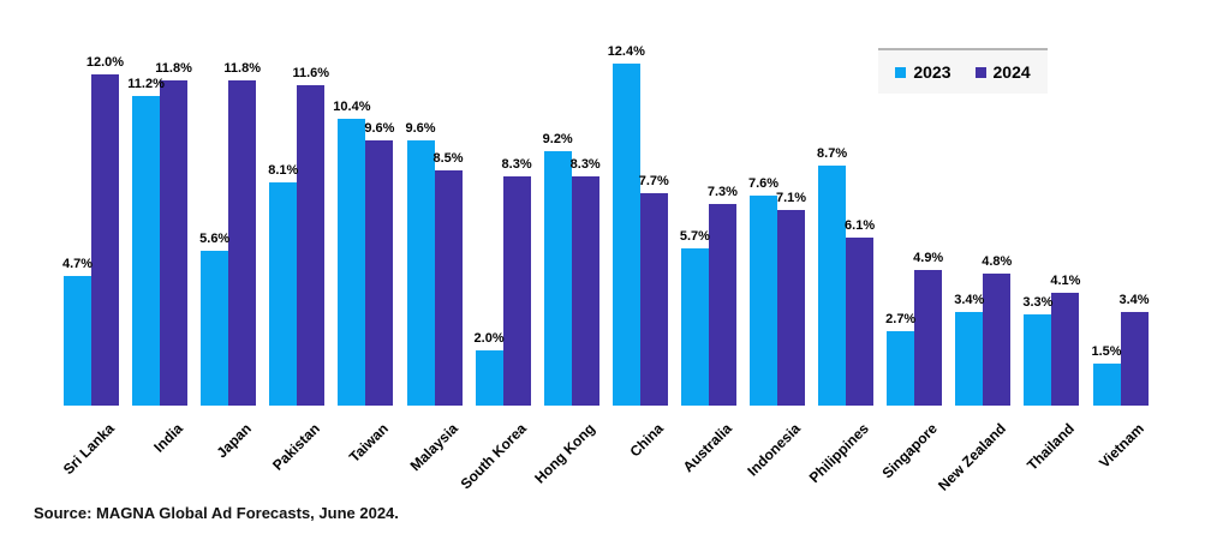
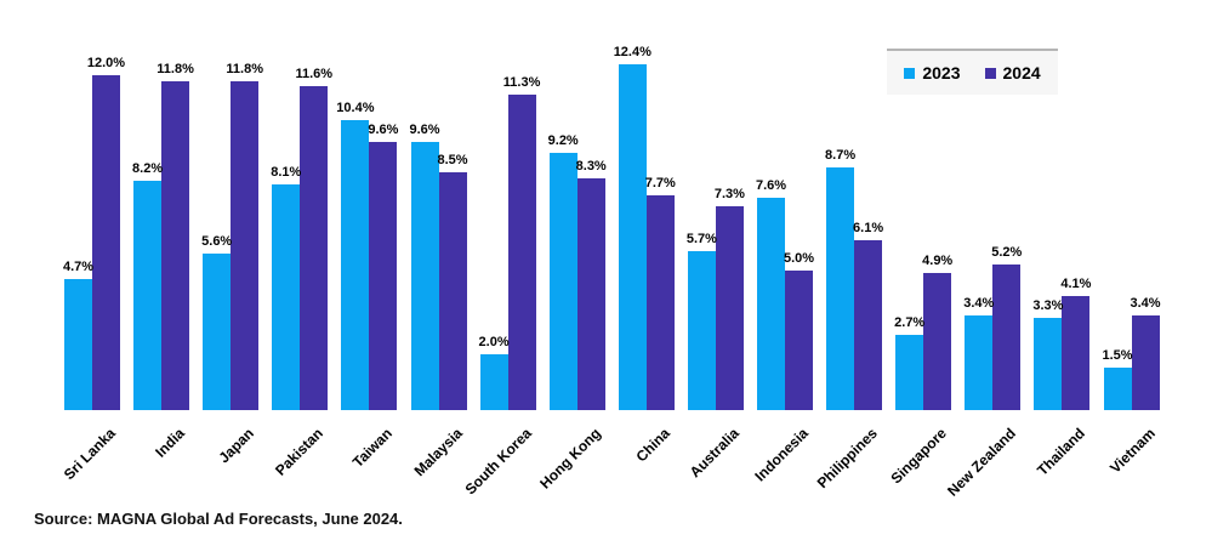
2023/India: 11.2% -> 8.2%
2024/South Korea: 8.3% -> 11.3%
2024/Indonesia: 7.1% -> 5.0%
2024/New Zealand: 4.8% -> 5.2%
